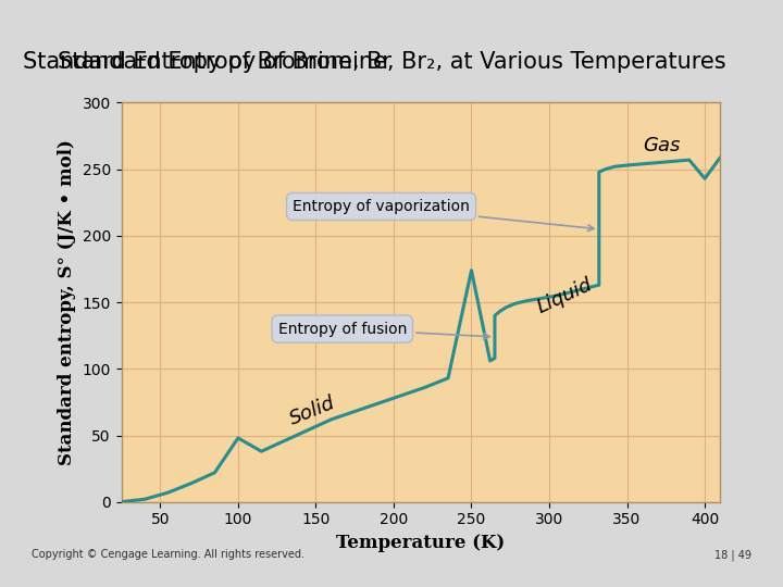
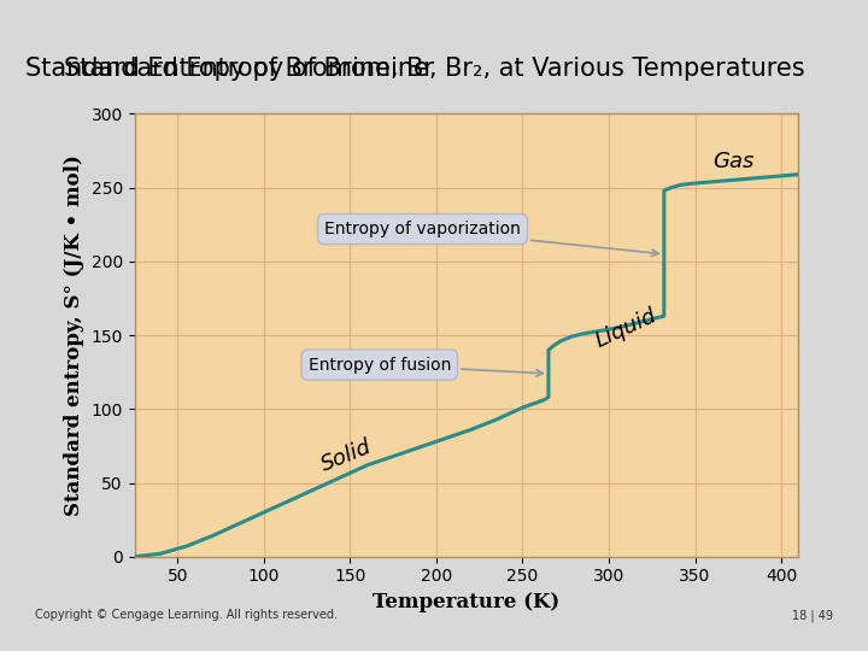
100: 48 -> 30
250: 174 -> 101
400: 243 -> 258
